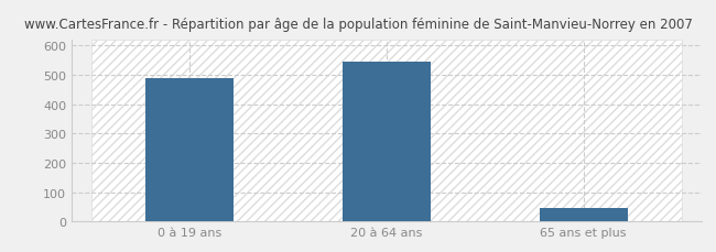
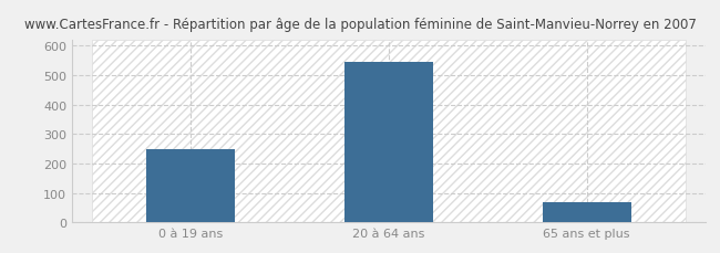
0 à 19 ans: 490 -> 248
65 ans et plus: 45 -> 68
